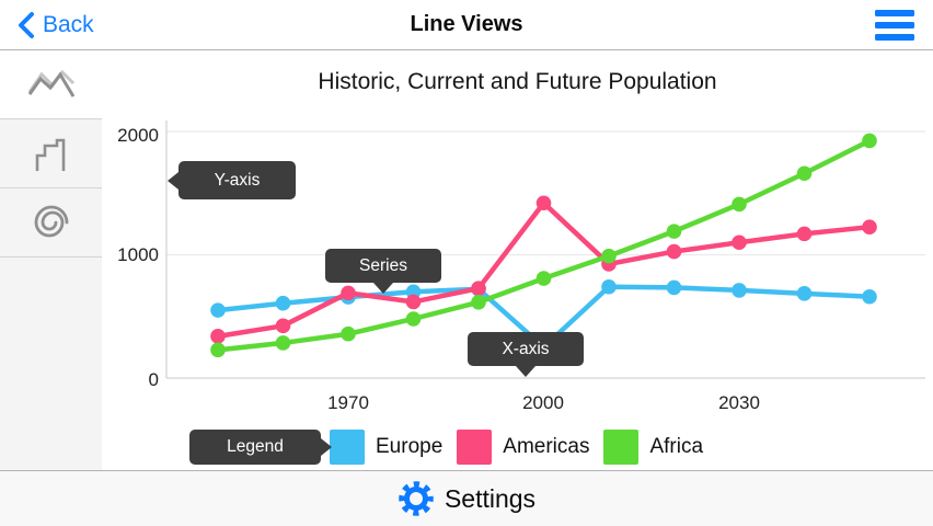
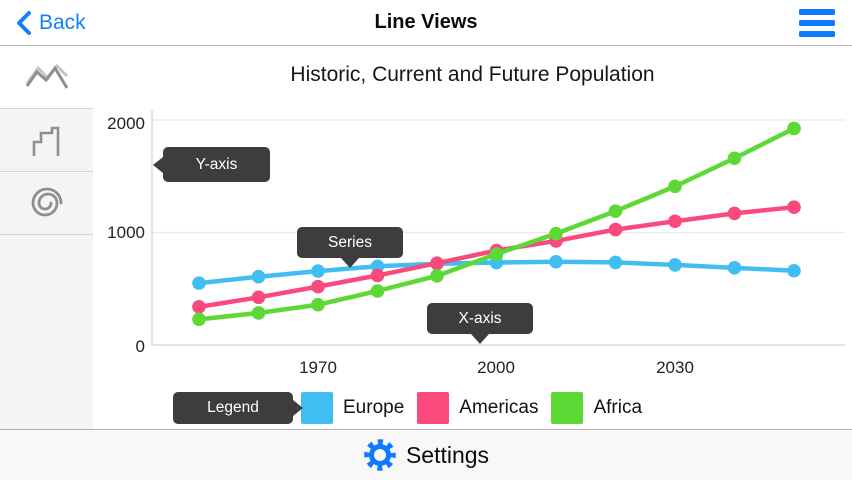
Americas/1970: 690 -> 520
Europe/2000: 250 -> 730
Americas/2000: 1420 -> 840
